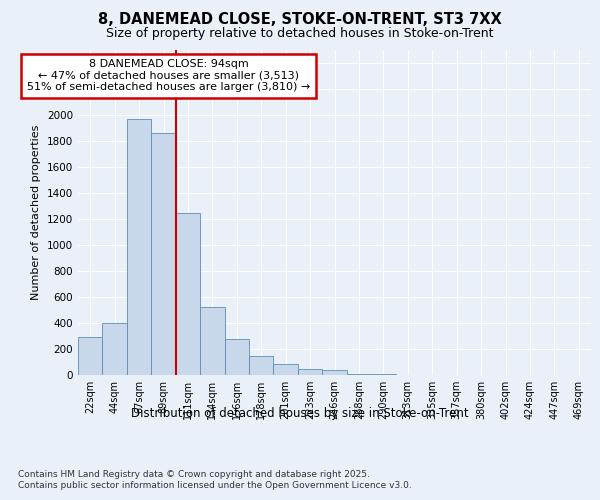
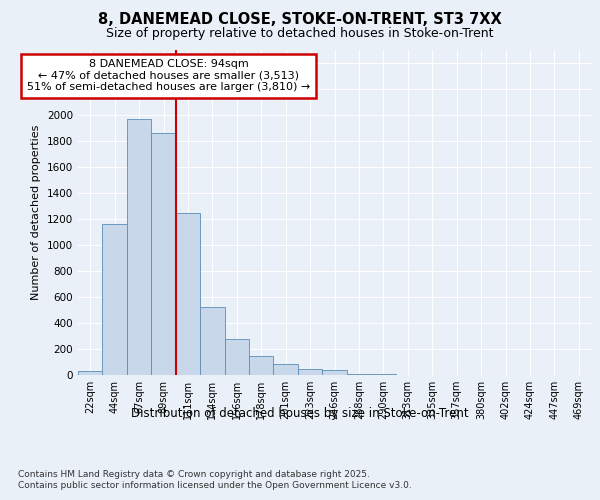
22sqm: 290 -> 30
44sqm: 400 -> 1160
